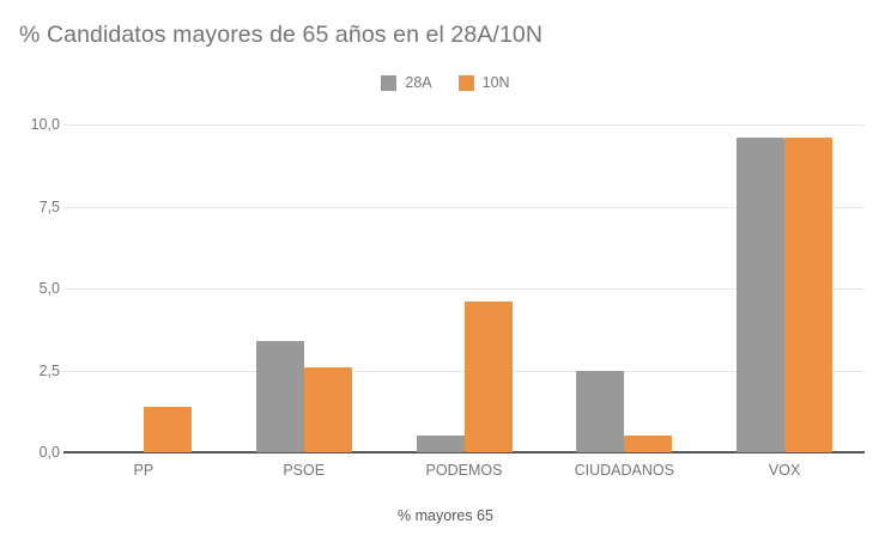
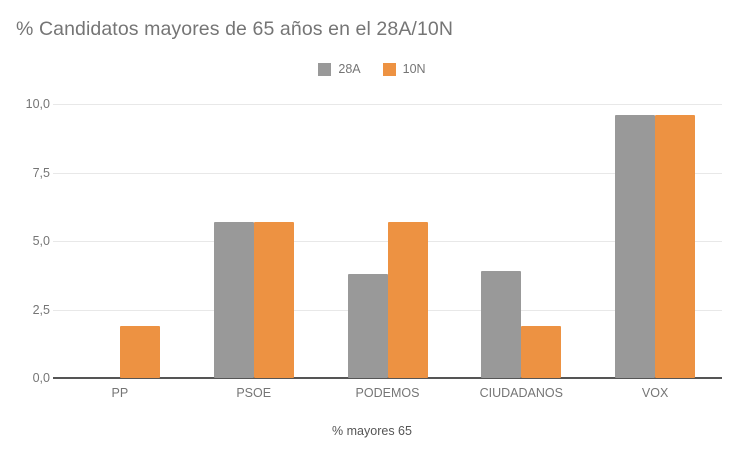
10N/PP: 1,4 -> 1,9
28A/PSOE: 3,4 -> 5,7
10N/PSOE: 2,6 -> 5,7
28A/PODEMOS: 0,5 -> 3,8
10N/PODEMOS: 4,6 -> 5,7
28A/CIUDADANOS: 2,5 -> 3,9
10N/CIUDADANOS: 0,5 -> 1,9
